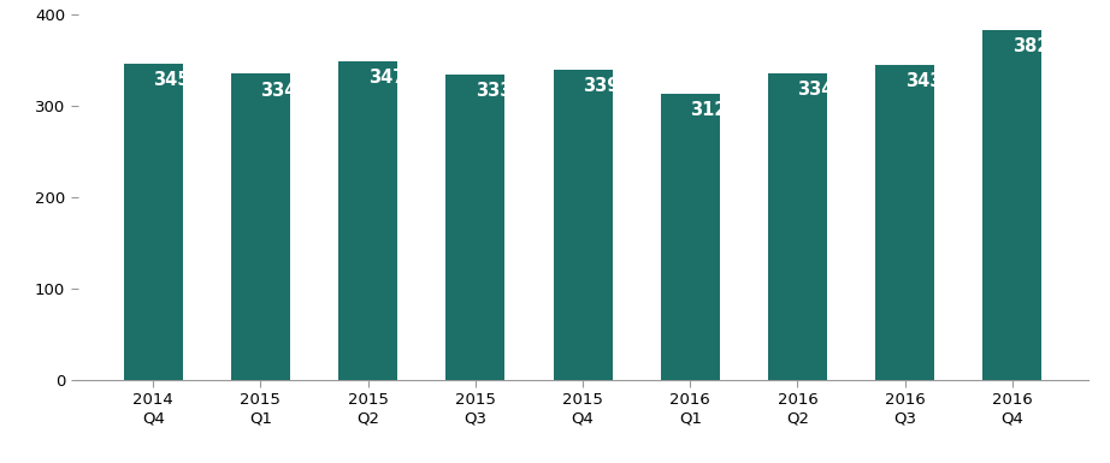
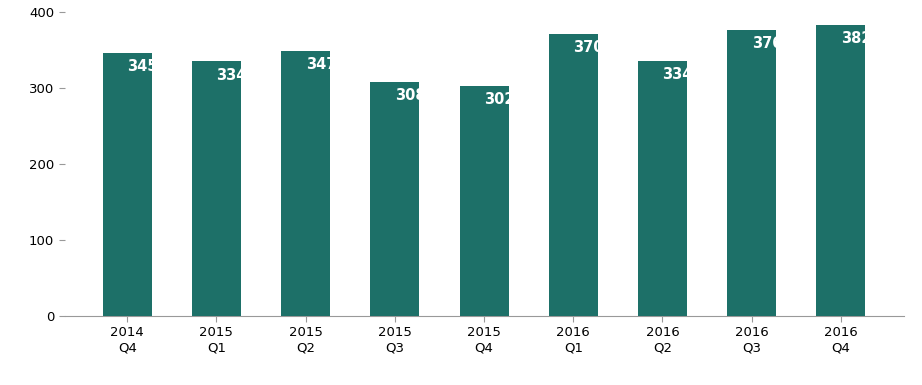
2015 Q3: 333 -> 308
2015 Q4: 339 -> 302
2016 Q1: 313 -> 370
2016 Q3: 344 -> 376
